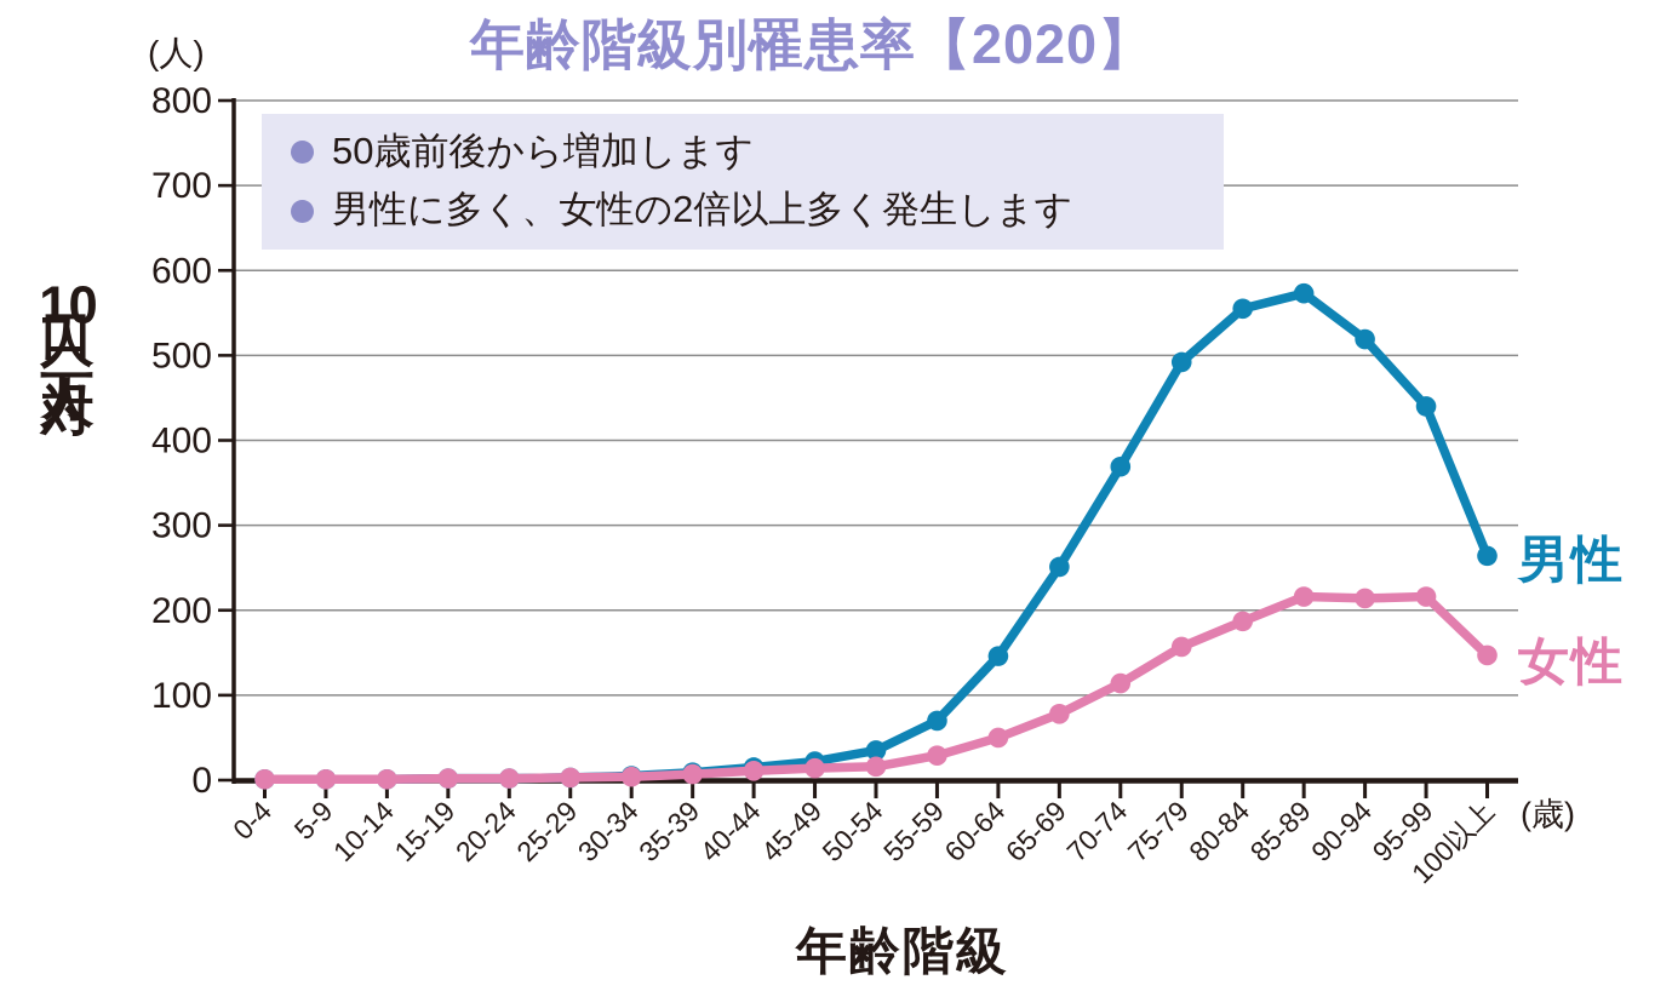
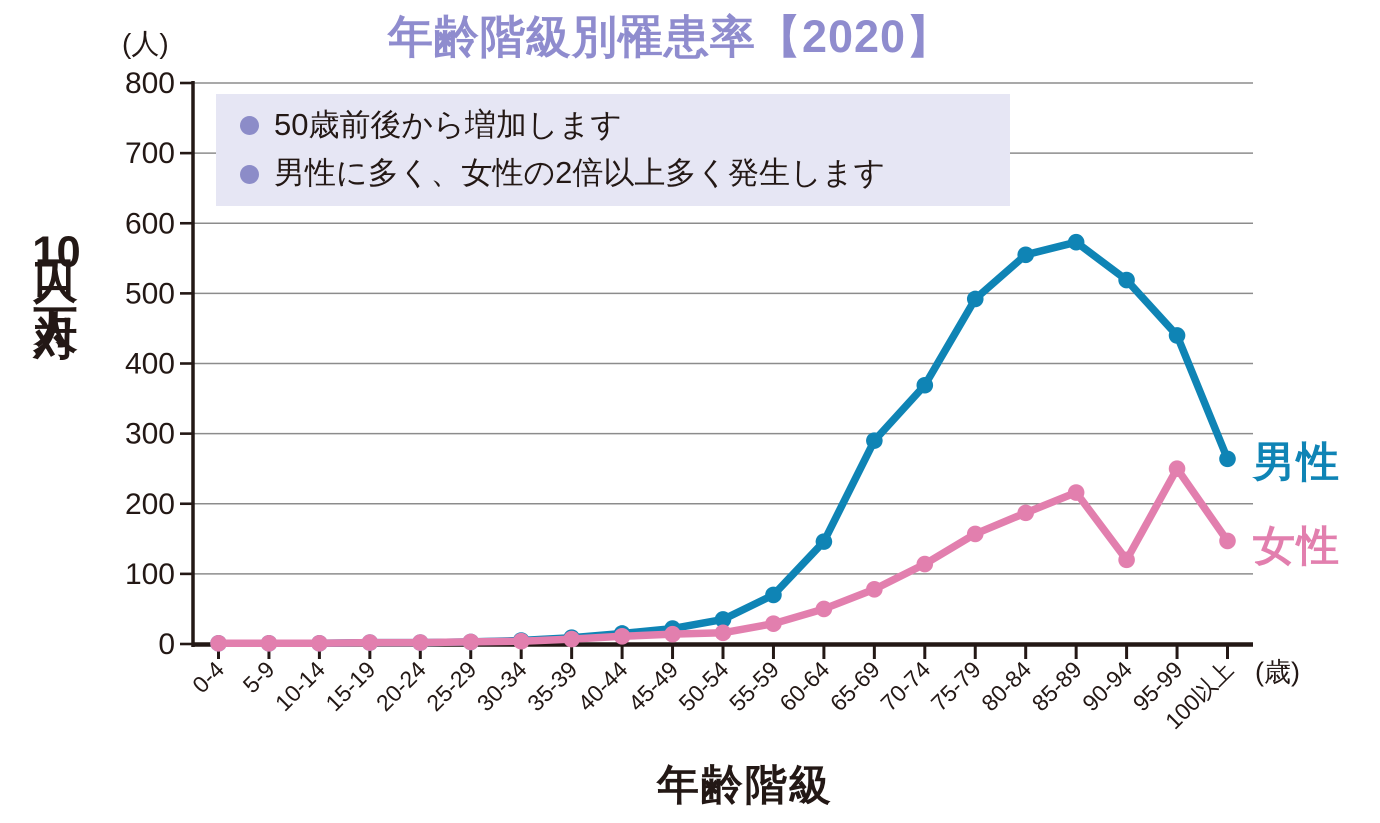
男性/65-69: 250 -> 290
女性/90-94: 210 -> 120
女性/95-99: 220 -> 250
